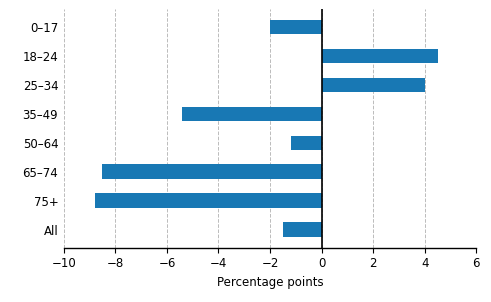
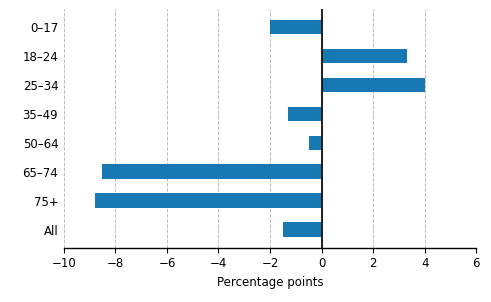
18–24: 4.5 -> 3.3
35–49: -5.4 -> -1.3
50–64: -1.2 -> -0.5
